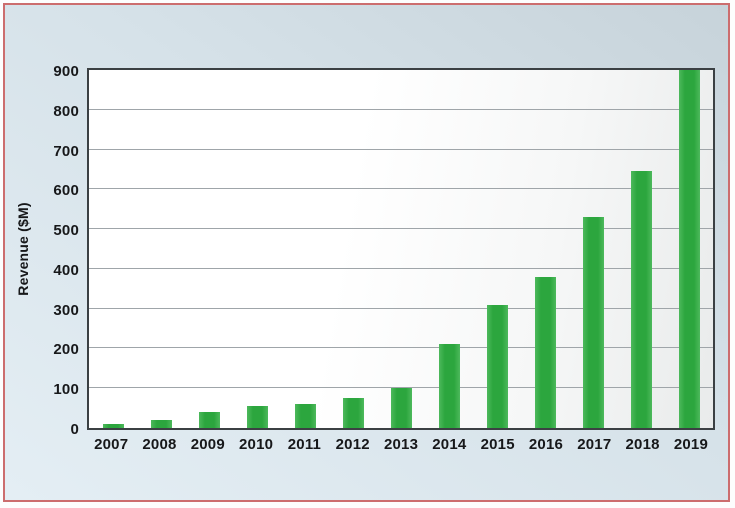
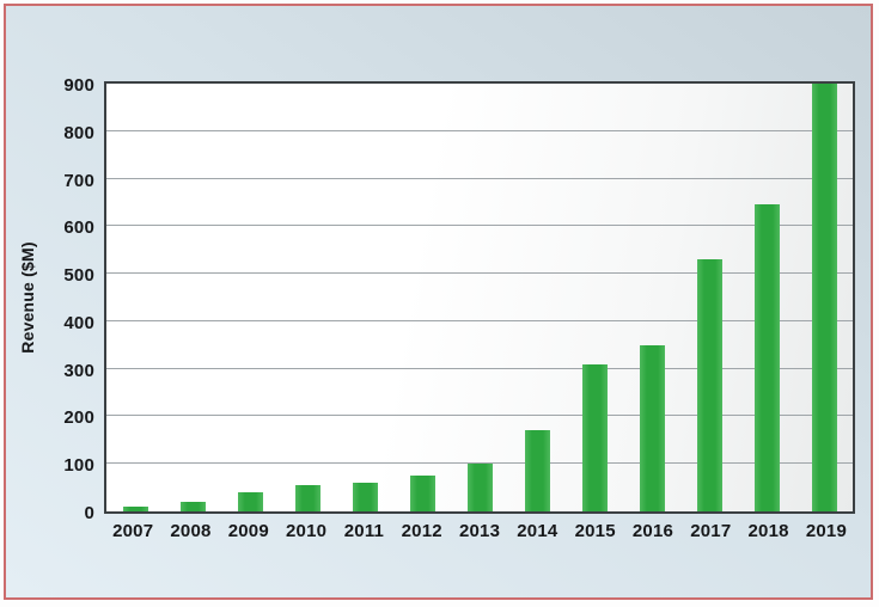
2014: 210 -> 170
2016: 380 -> 350
